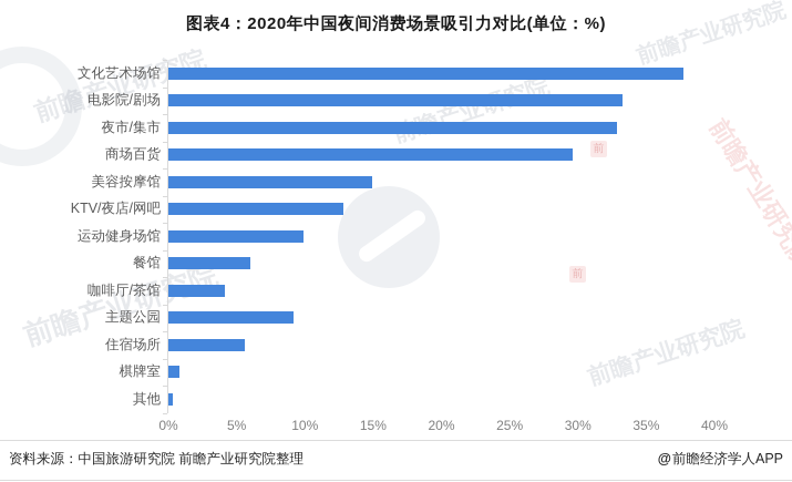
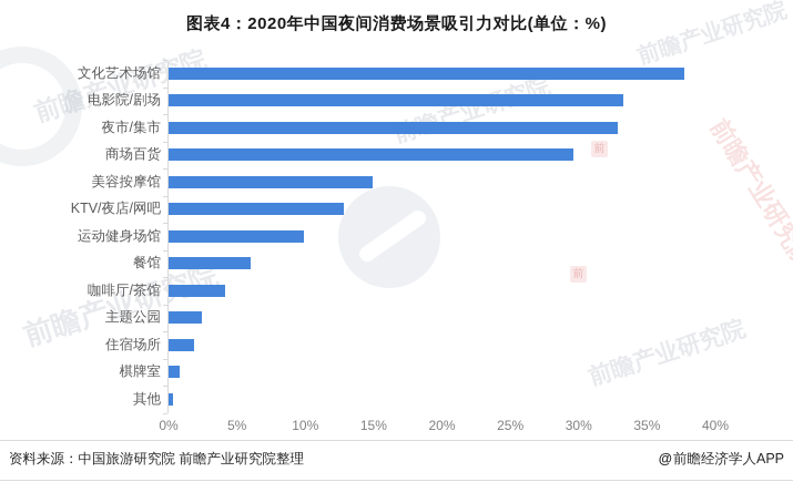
主题公园: 9.2% -> 2.4%
住宿场所: 5.6% -> 1.9%
